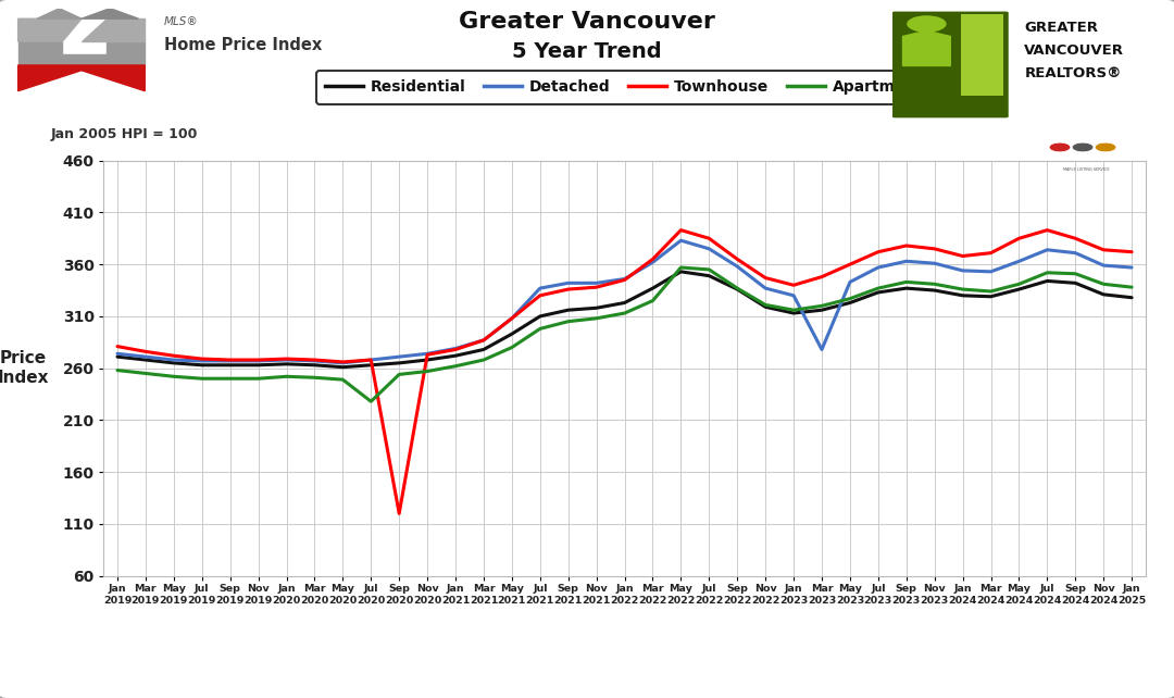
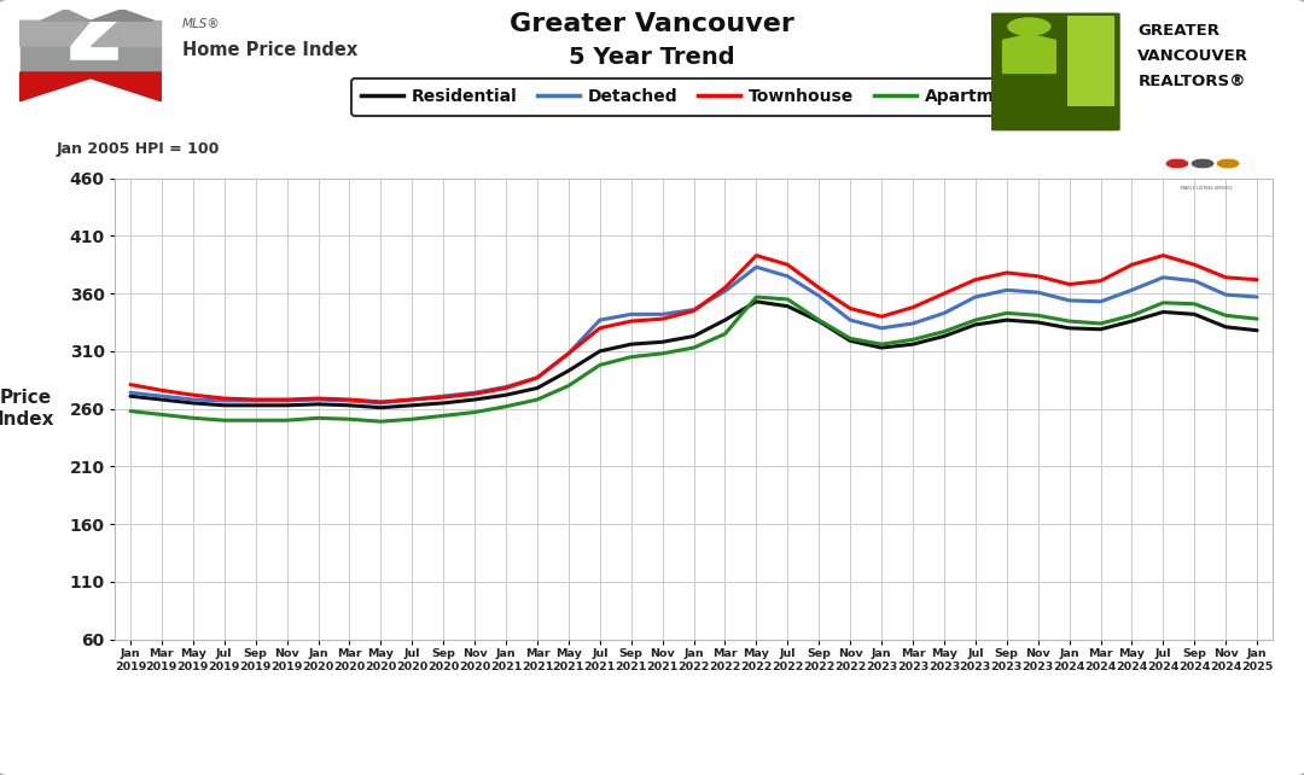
Apartment/Jul 2020: 228 -> 251
Townhouse/Sep 2020: 120 -> 270
Detached/Mar 2023: 278 -> 334
